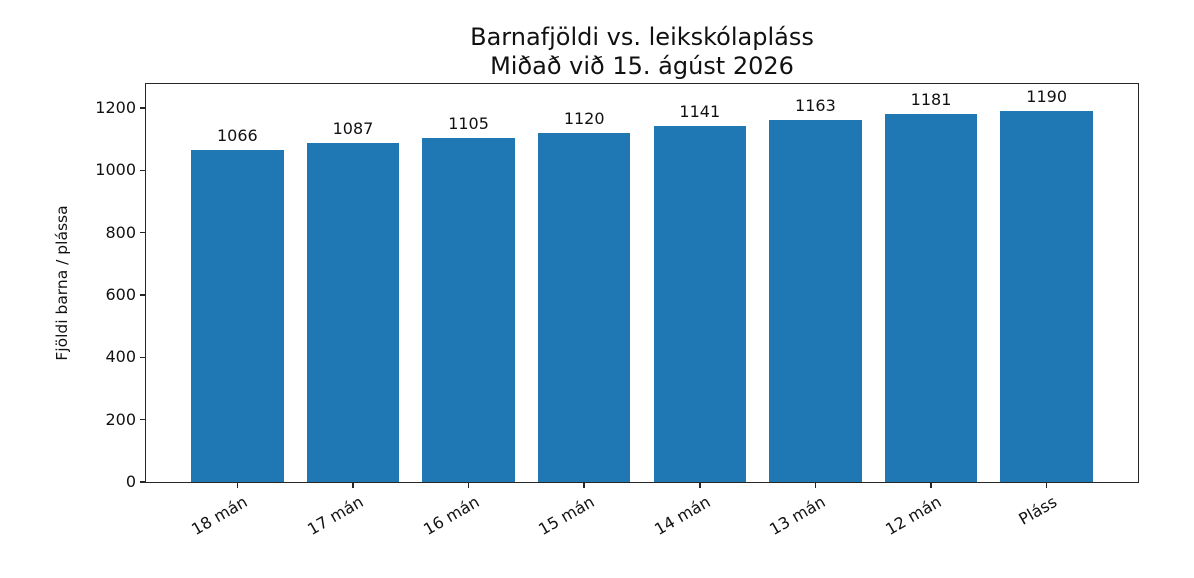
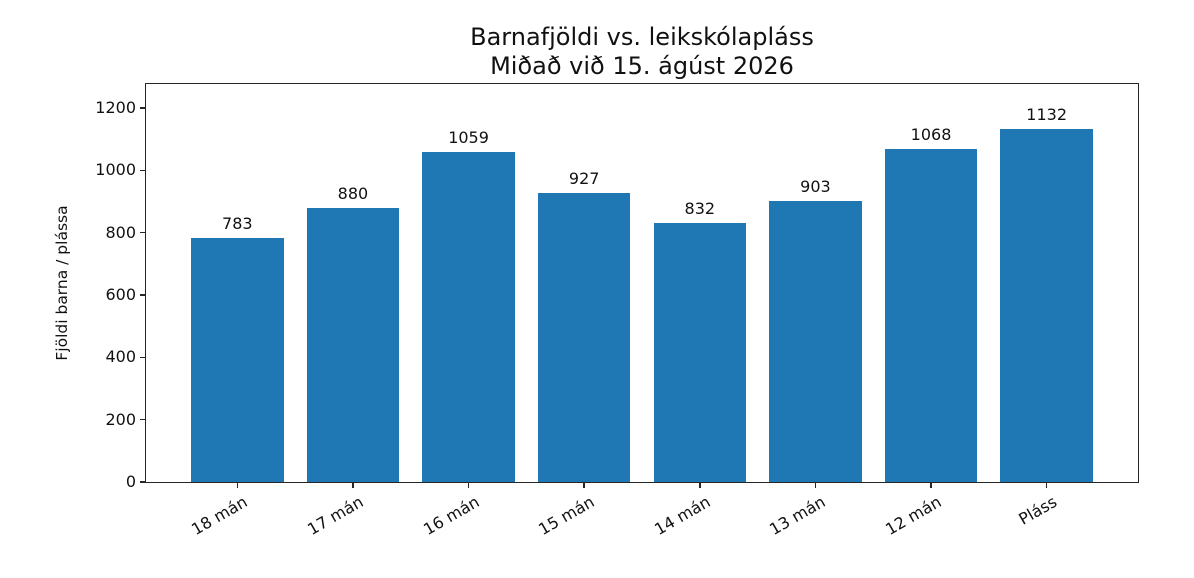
18 mán: 1066 -> 783
17 mán: 1087 -> 880
16 mán: 1105 -> 1059
15 mán: 1120 -> 927
14 mán: 1141 -> 832
13 mán: 1163 -> 903
12 mán: 1181 -> 1068
Pláss: 1190 -> 1132
